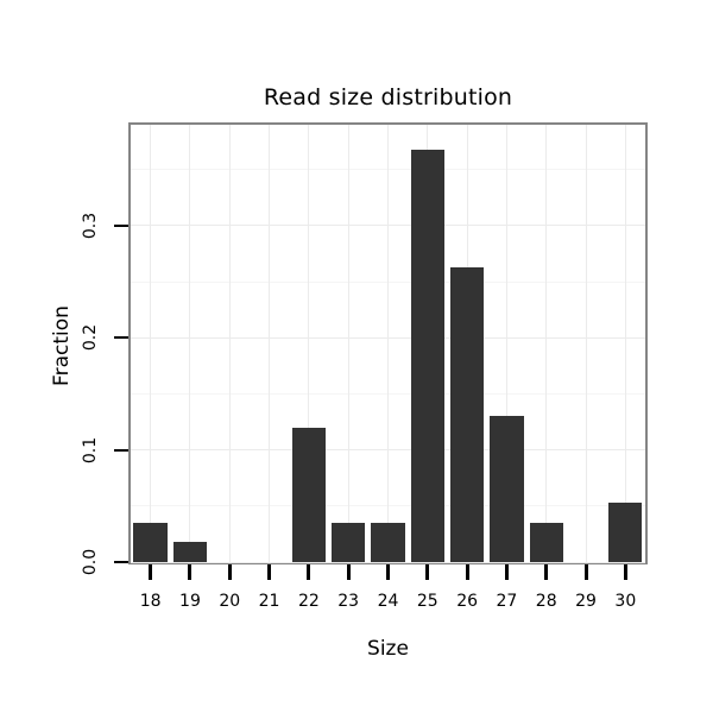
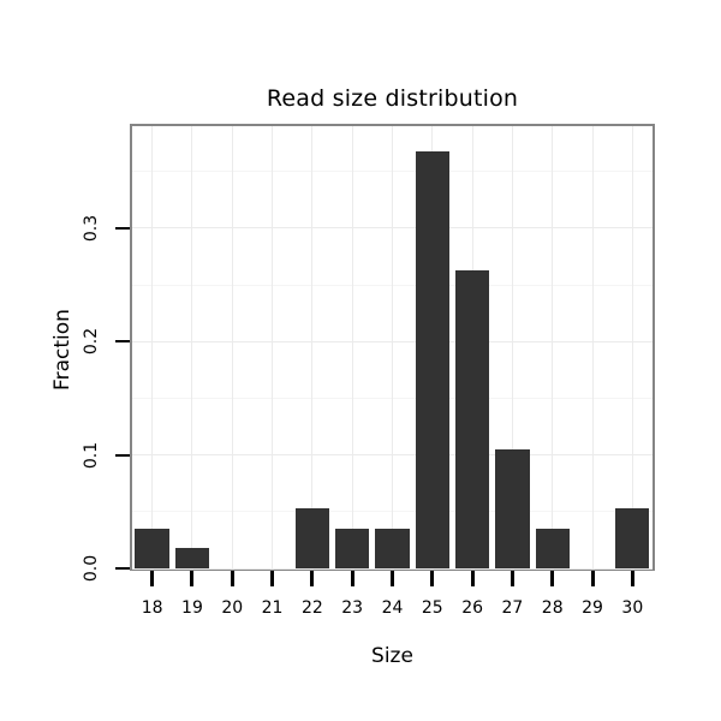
22: 0.12 -> 0.05
27: 0.13 -> 0.10
